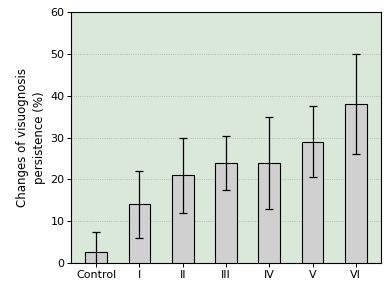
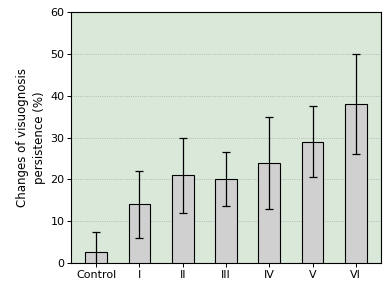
III: 24.0 -> 20.0
